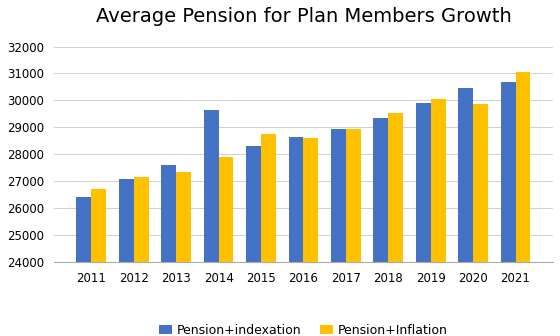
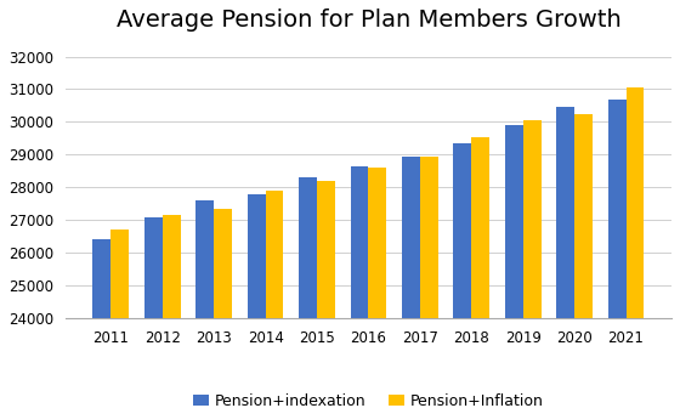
Pension+indexation/2014: 29650 -> 27800
Pension+Inflation/2015: 28750 -> 28200
Pension+Inflation/2020: 29850 -> 30250
